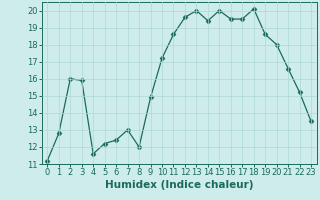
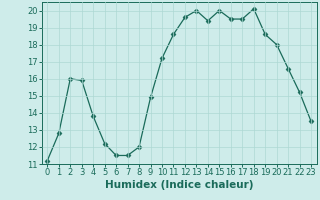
4: 11.6 -> 13.8
6: 12.4 -> 11.5
7: 13.0 -> 11.5
